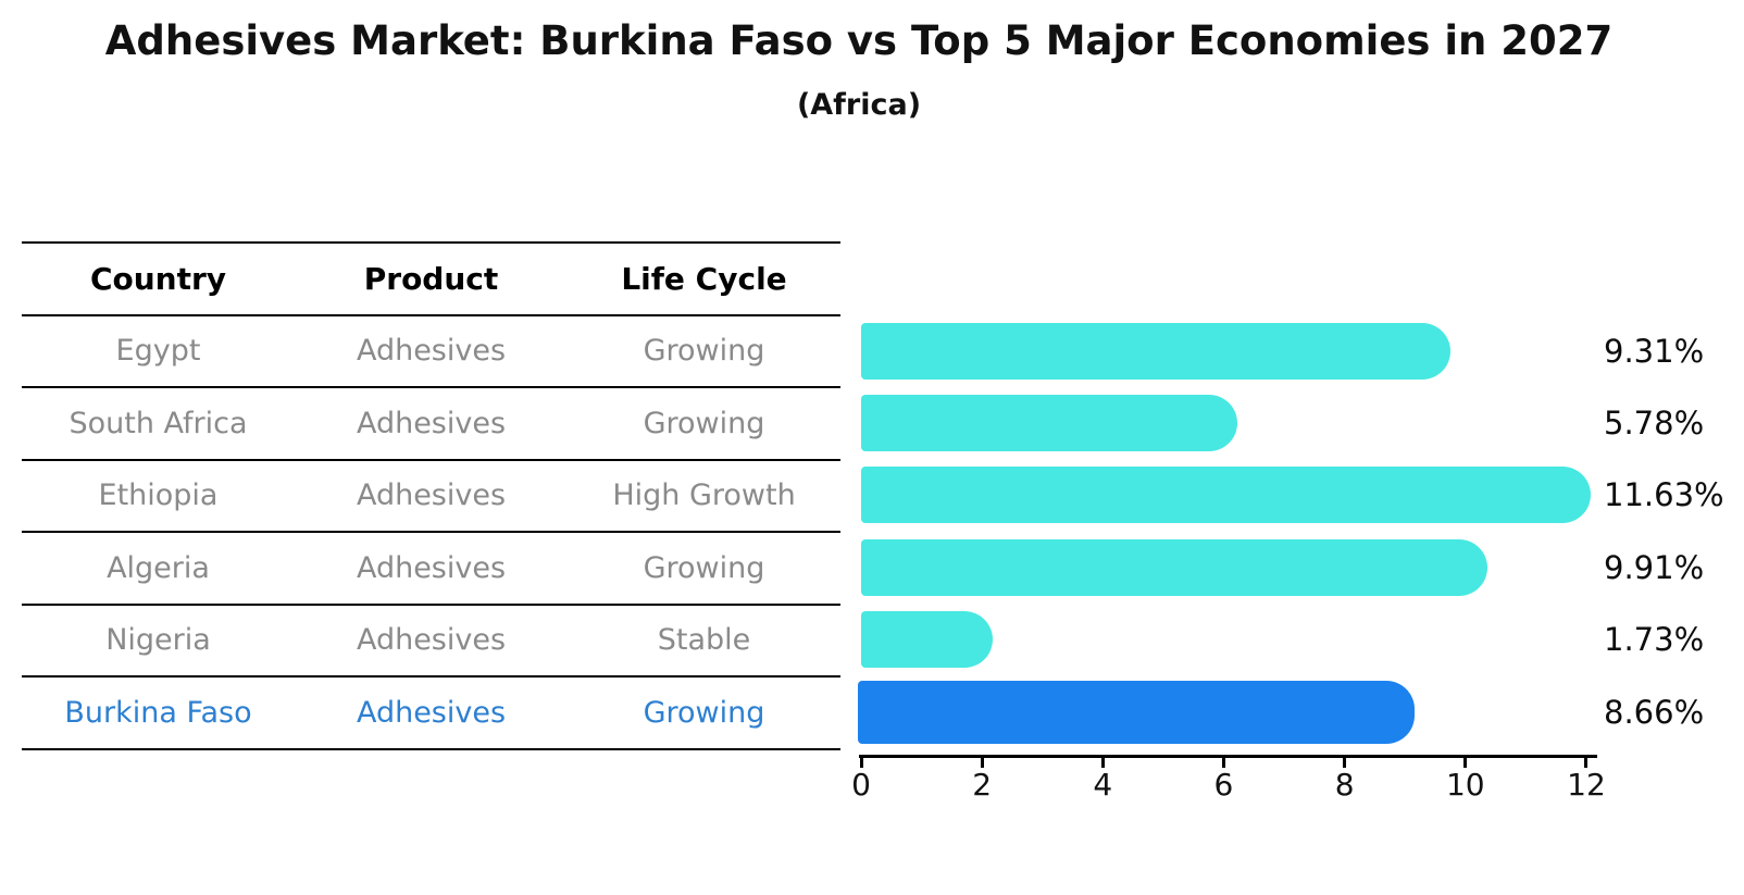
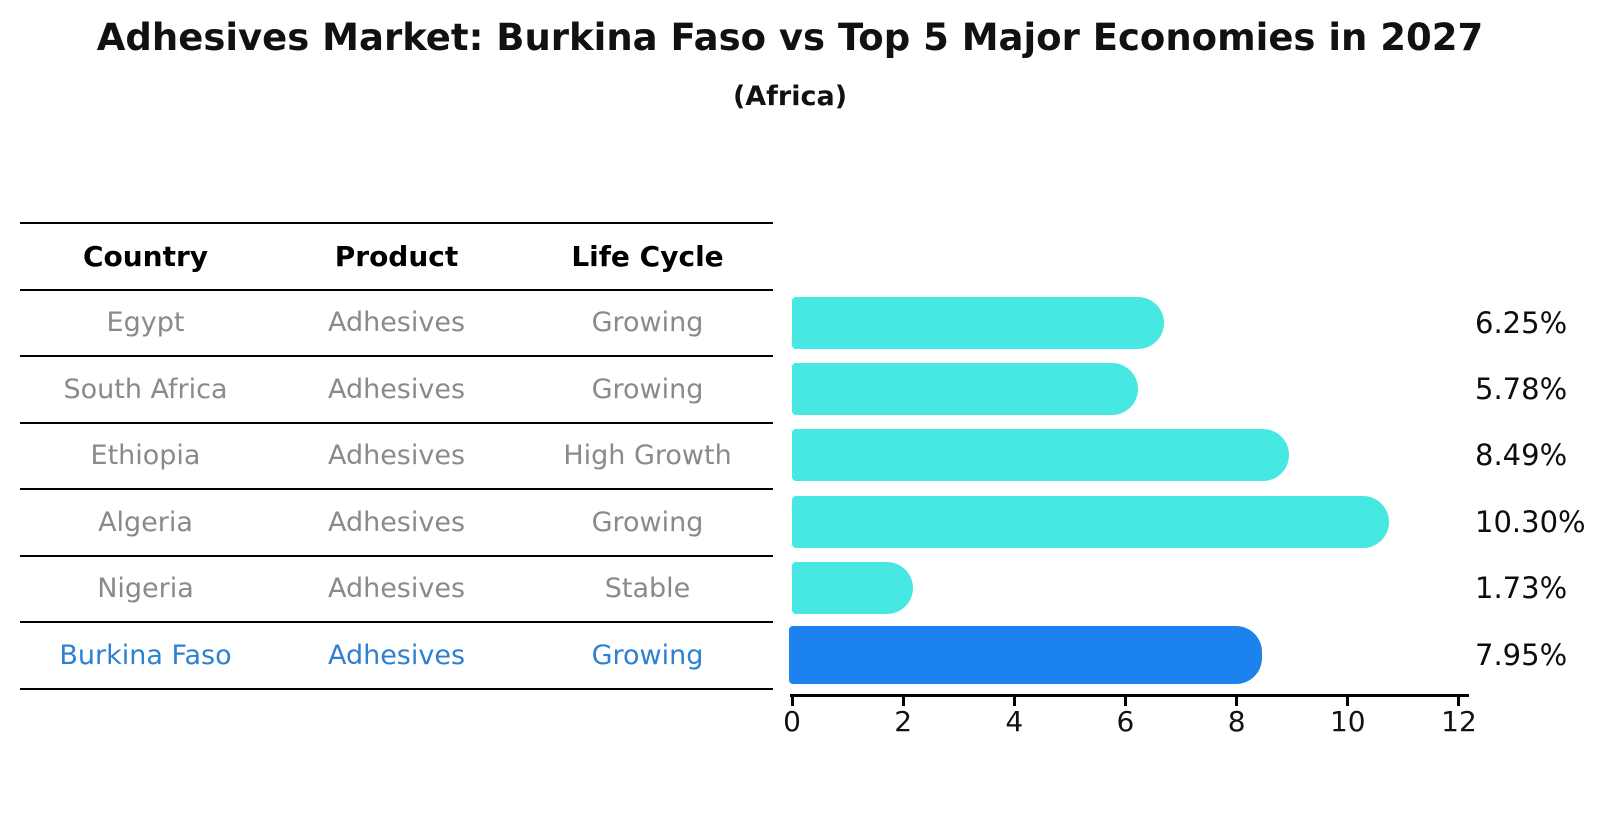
Egypt: 9.31% -> 6.25%
Ethiopia: 11.63% -> 8.49%
Algeria: 9.91% -> 10.30%
Burkina Faso: 8.66% -> 7.95%
